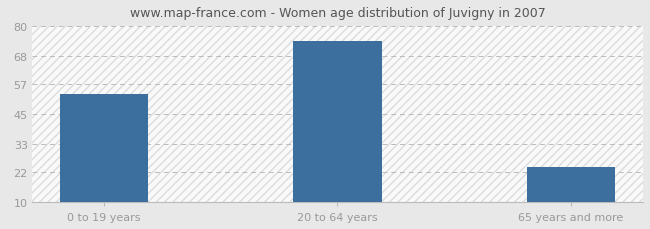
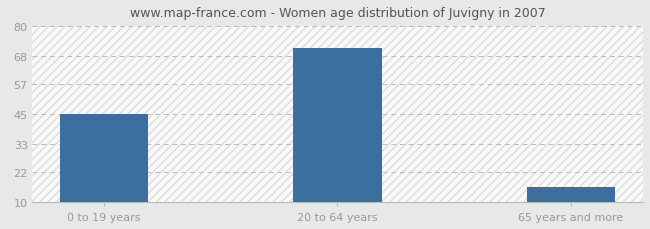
0 to 19 years: 53 -> 45
20 to 64 years: 74 -> 71
65 years and more: 24 -> 16
